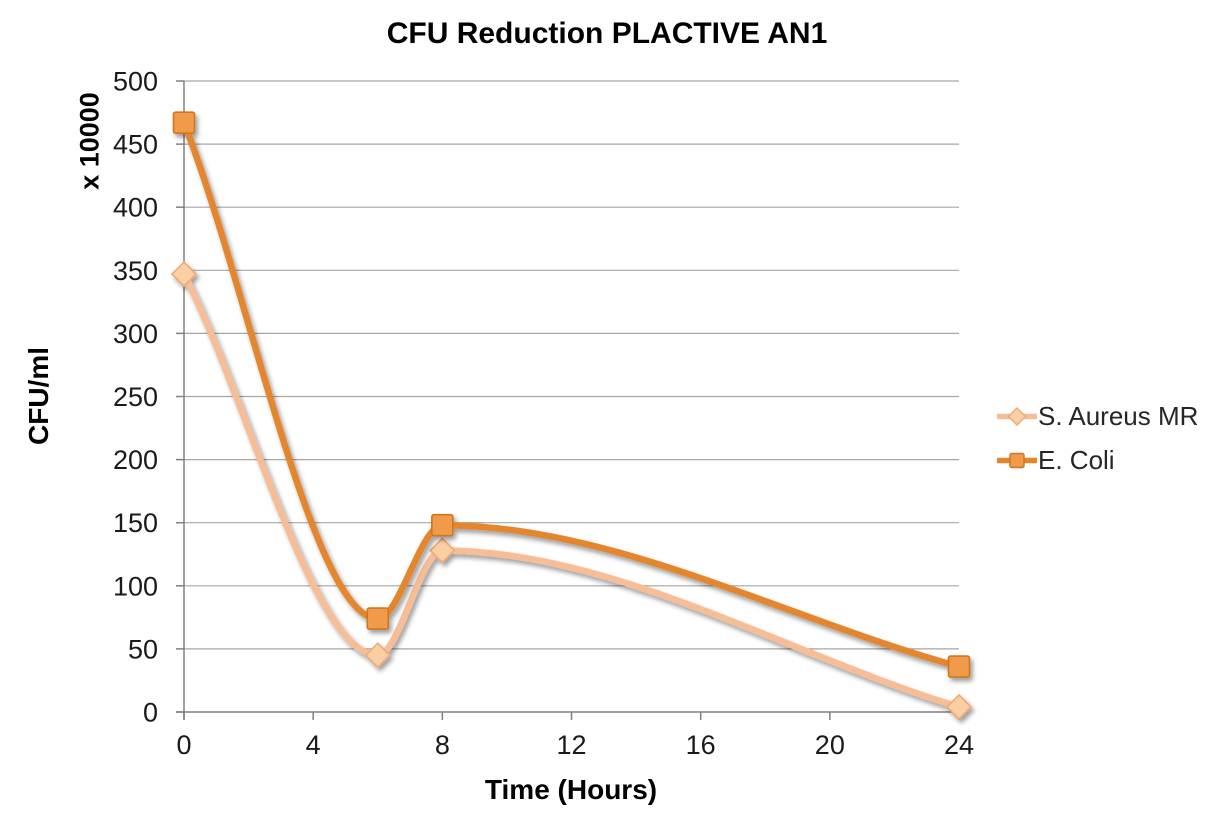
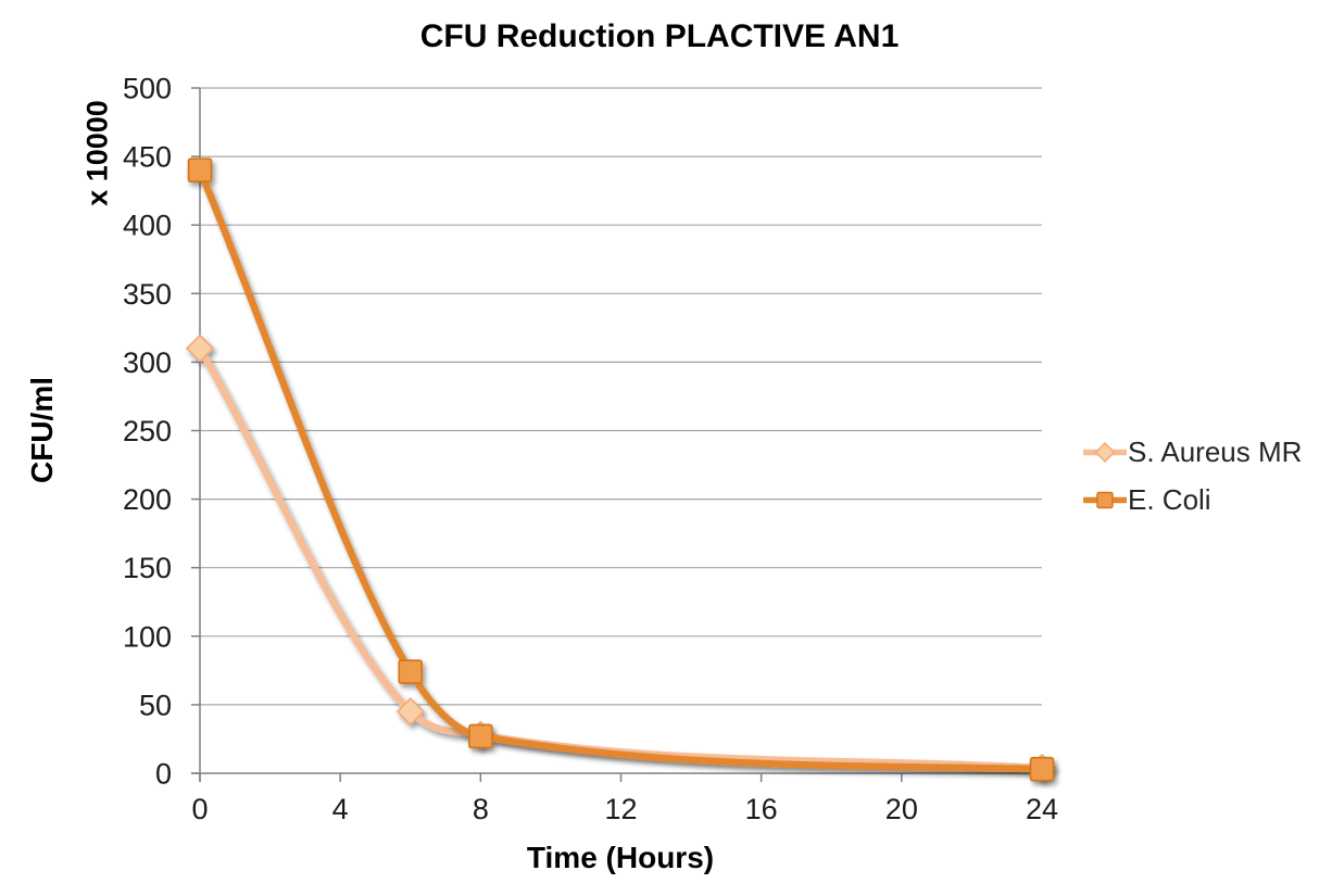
S. Aureus MR/0: 347 -> 310
E. Coli/0: 467 -> 440
S. Aureus MR/8: 128 -> 28
E. Coli/8: 148 -> 27
E. Coli/24: 36 -> 3
